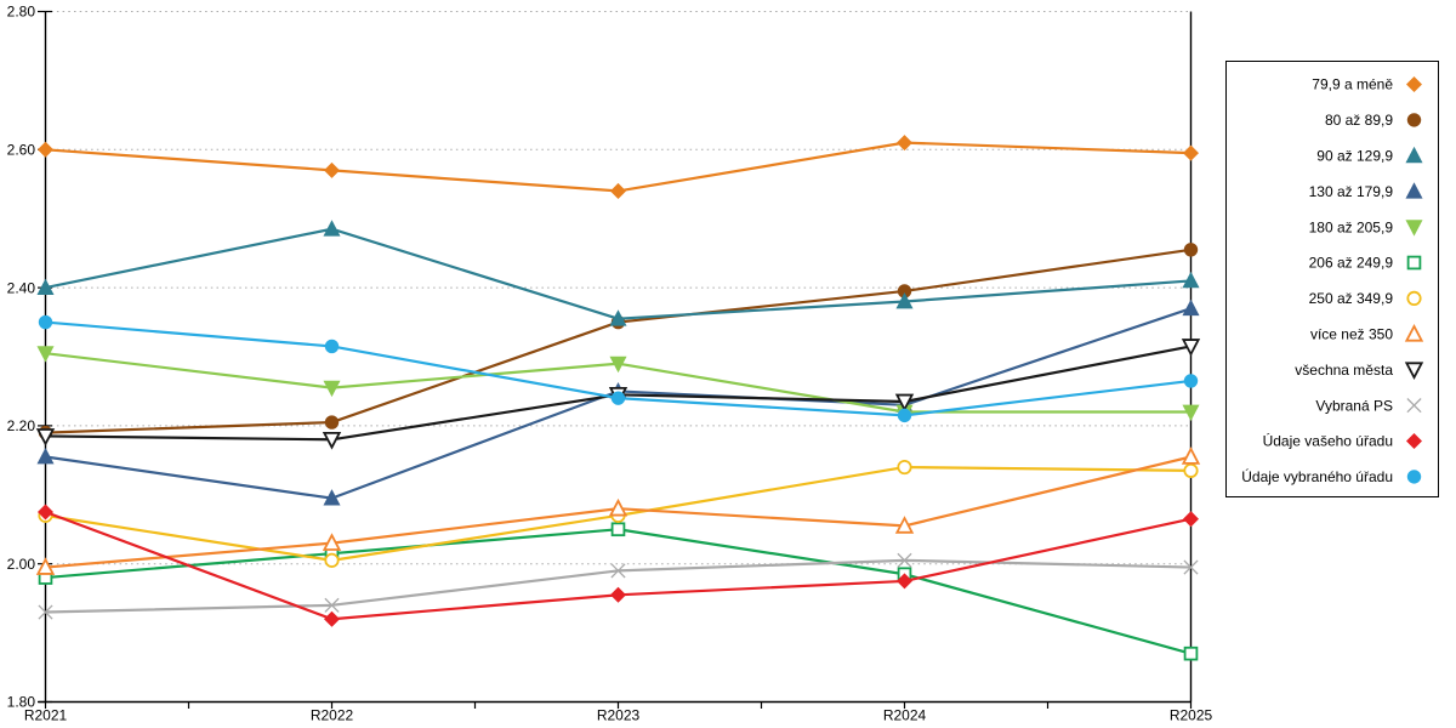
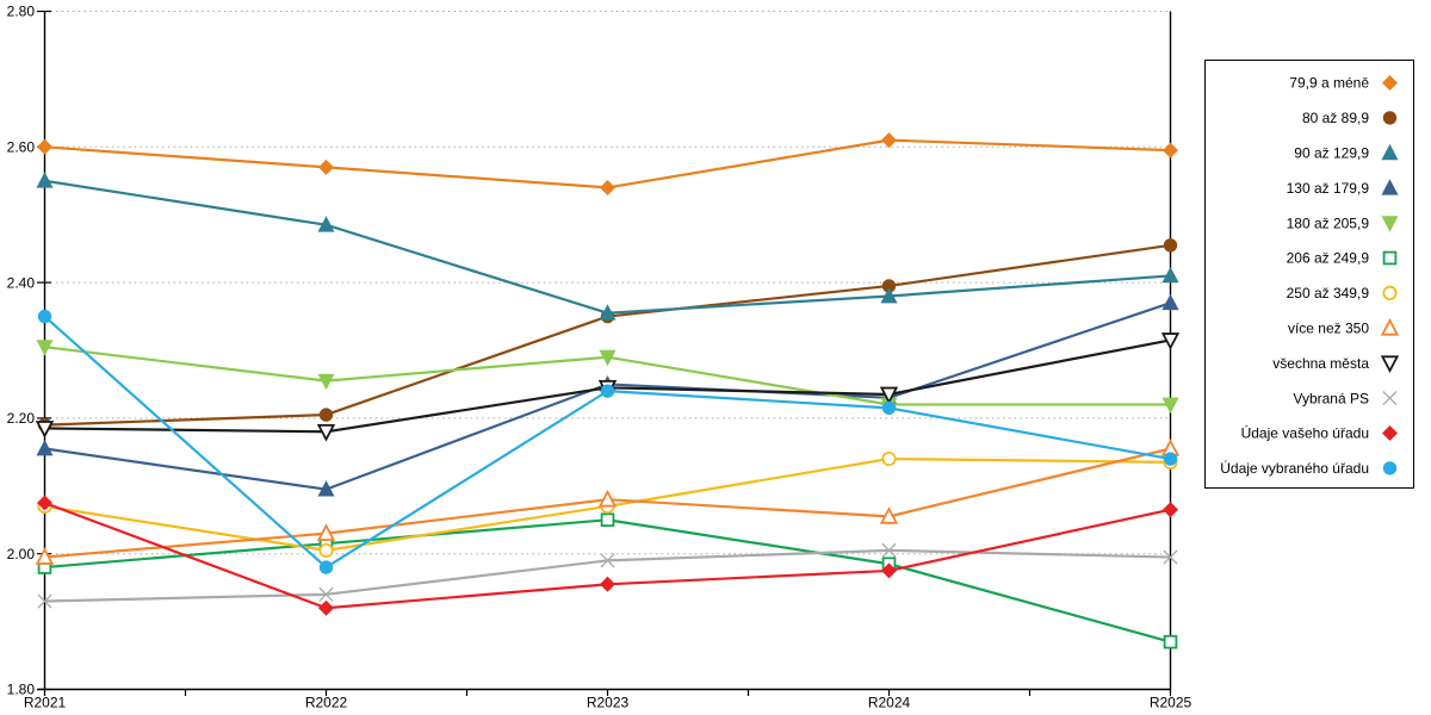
90 až 129,9/R2021: 2.40 -> 2.55
Údaje vybraného úřadu/R2022: 2.31 -> 1.98
Údaje vybraného úřadu/R2025: 2.27 -> 2.14
